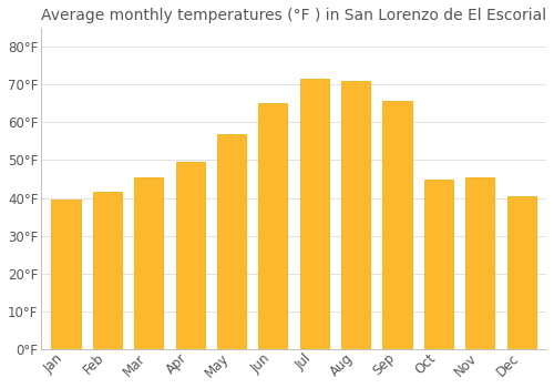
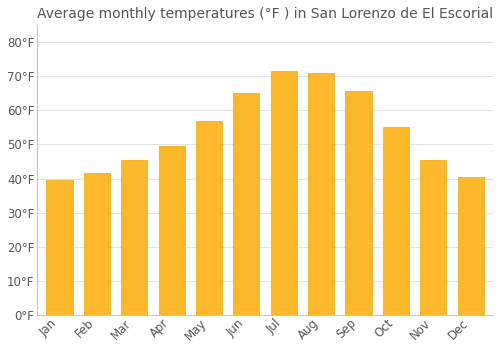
Oct: 45.0°F -> 55.0°F
